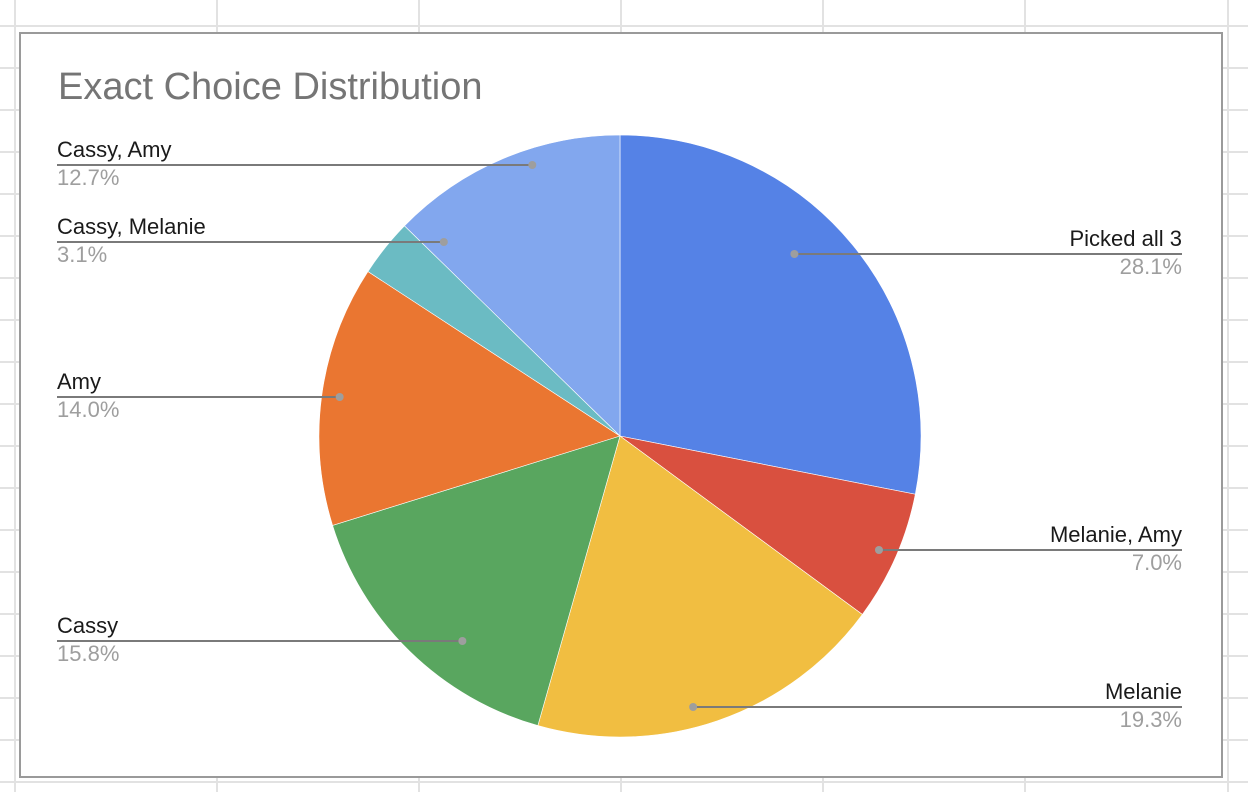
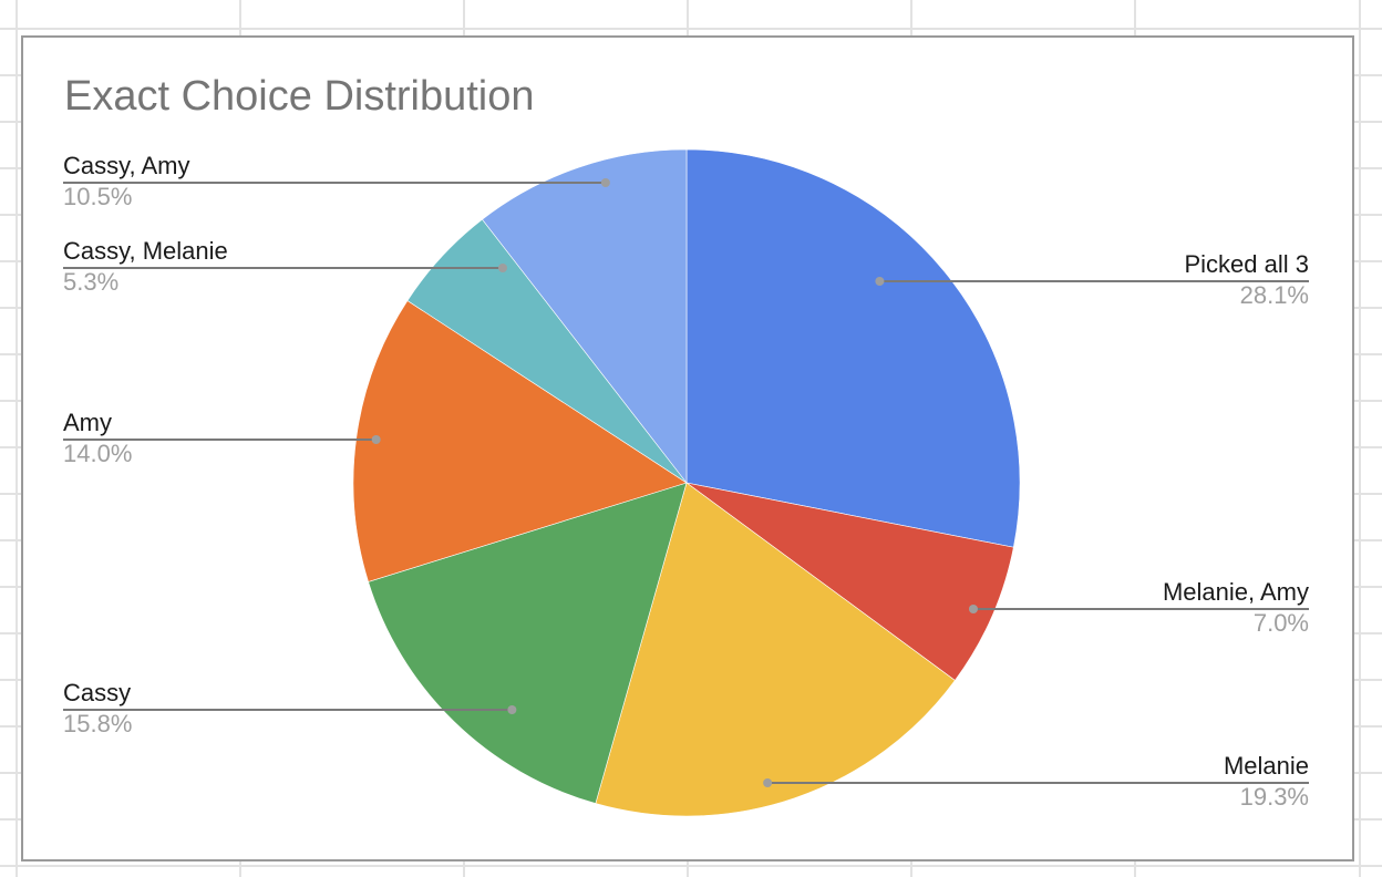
Cassy, Melanie: 3.1% -> 5.3%
Cassy, Amy: 12.7% -> 10.5%
